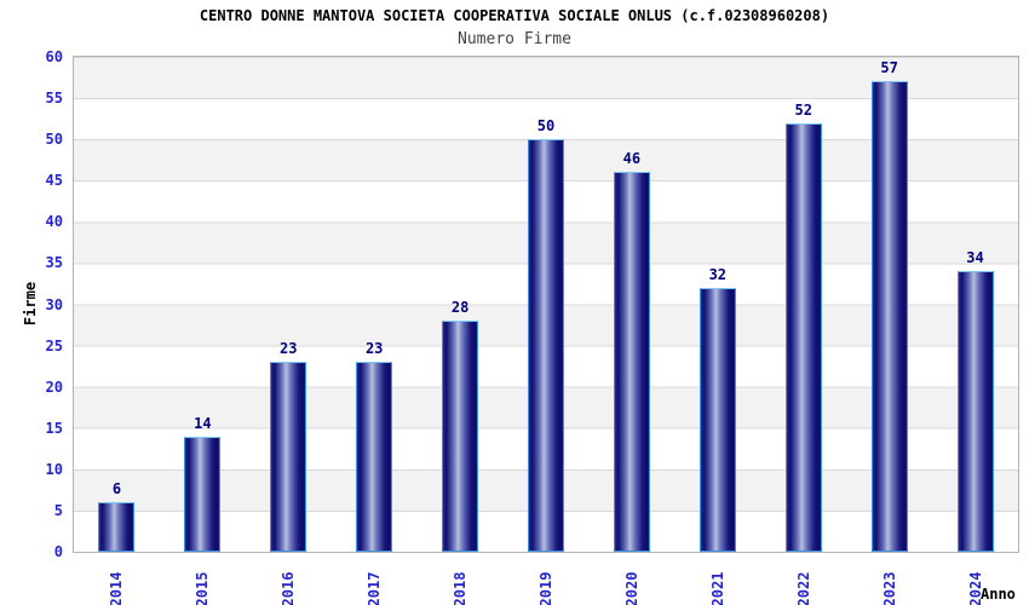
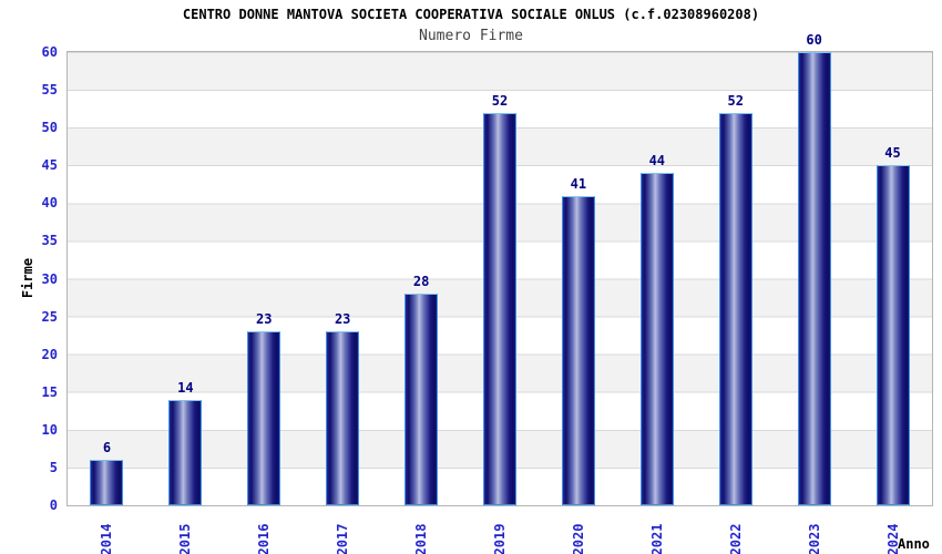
2019: 50 -> 52
2020: 46 -> 41
2021: 32 -> 44
2023: 57 -> 60
2024: 34 -> 45
